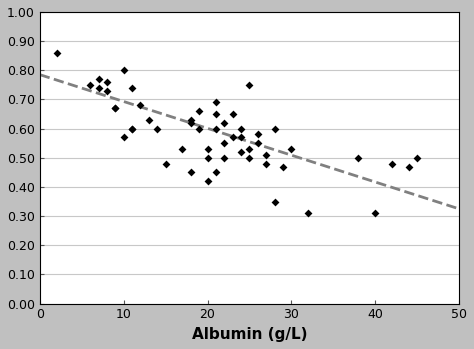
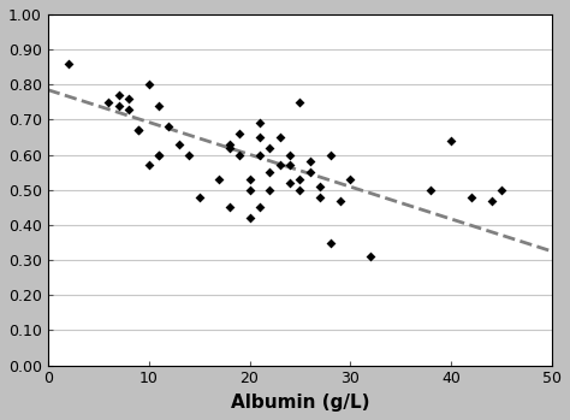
40: 0.31 -> 0.64
